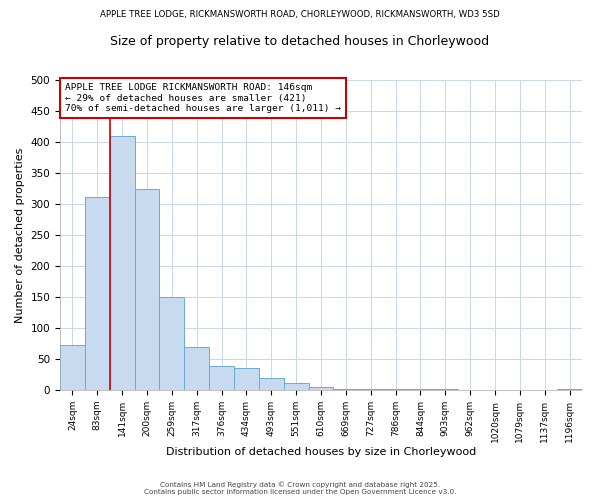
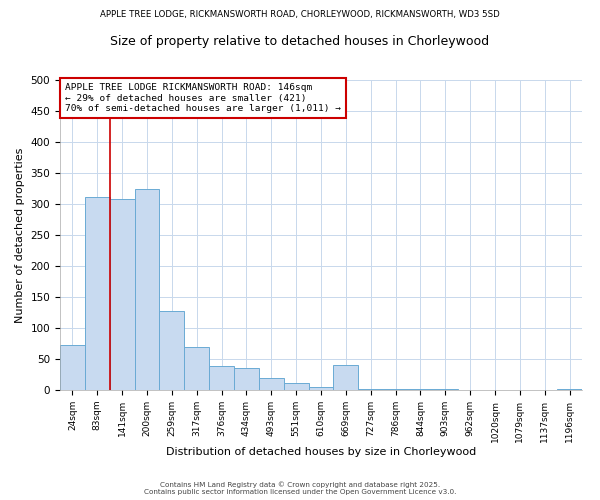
141sqm: 410 -> 308
259sqm: 150 -> 128
669sqm: 2 -> 40
